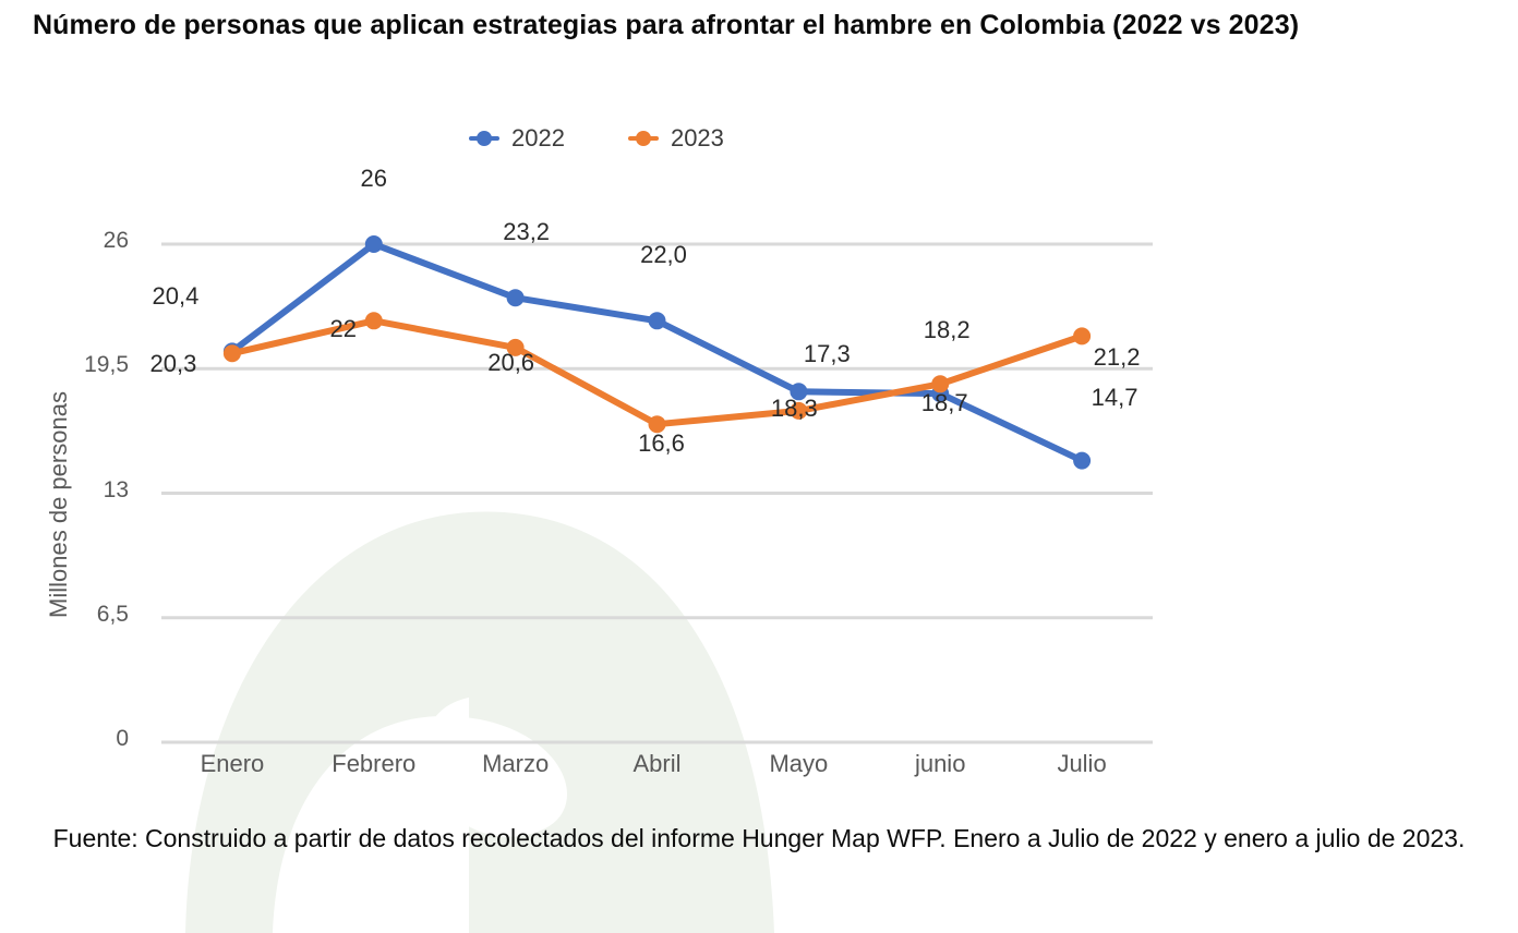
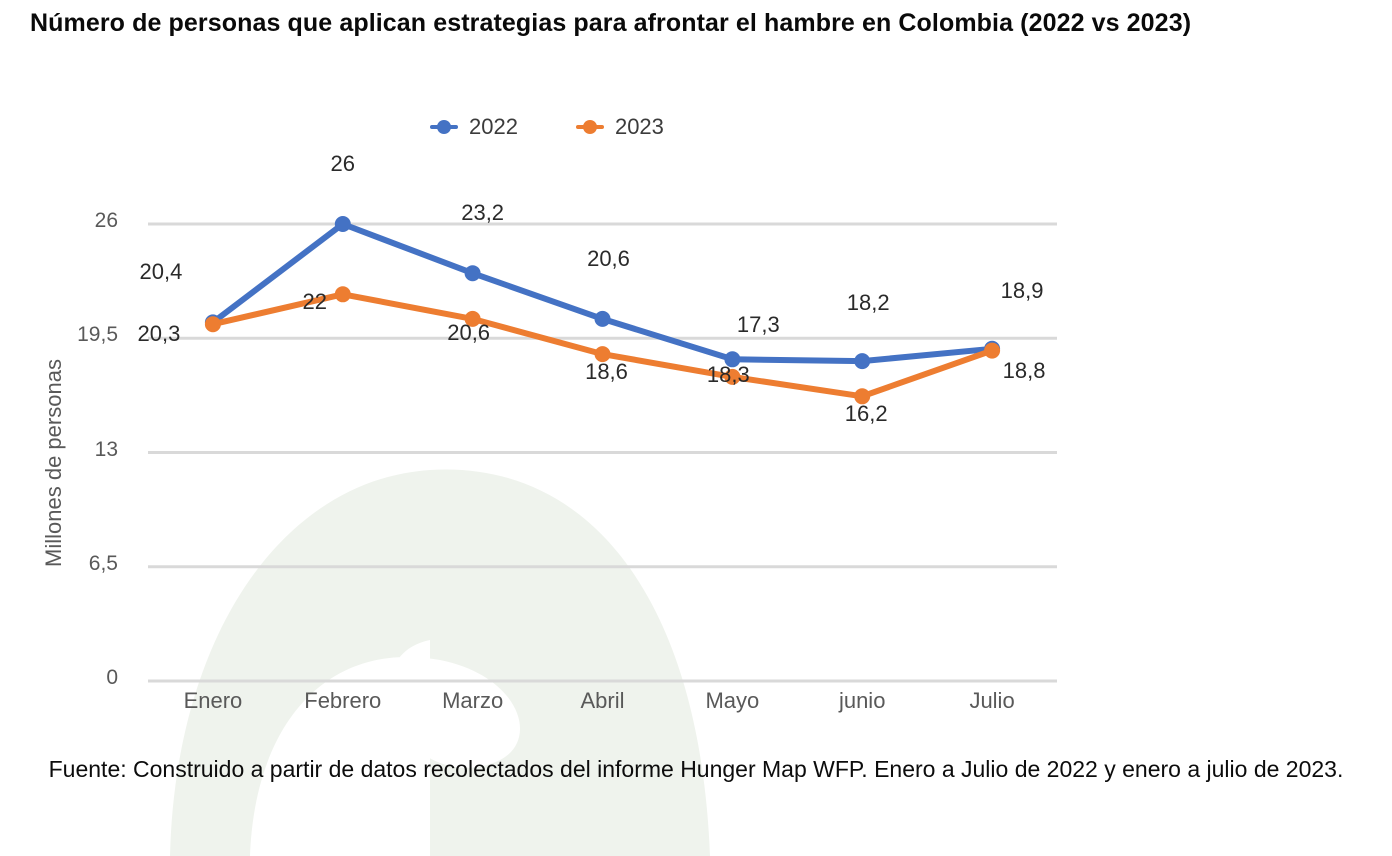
2022/Abril: 22,0 -> 20,6
2023/Abril: 16,6 -> 18,6
2023/junio: 18,7 -> 16,2
2022/Julio: 14,7 -> 18,9
2023/Julio: 21,2 -> 18,8
